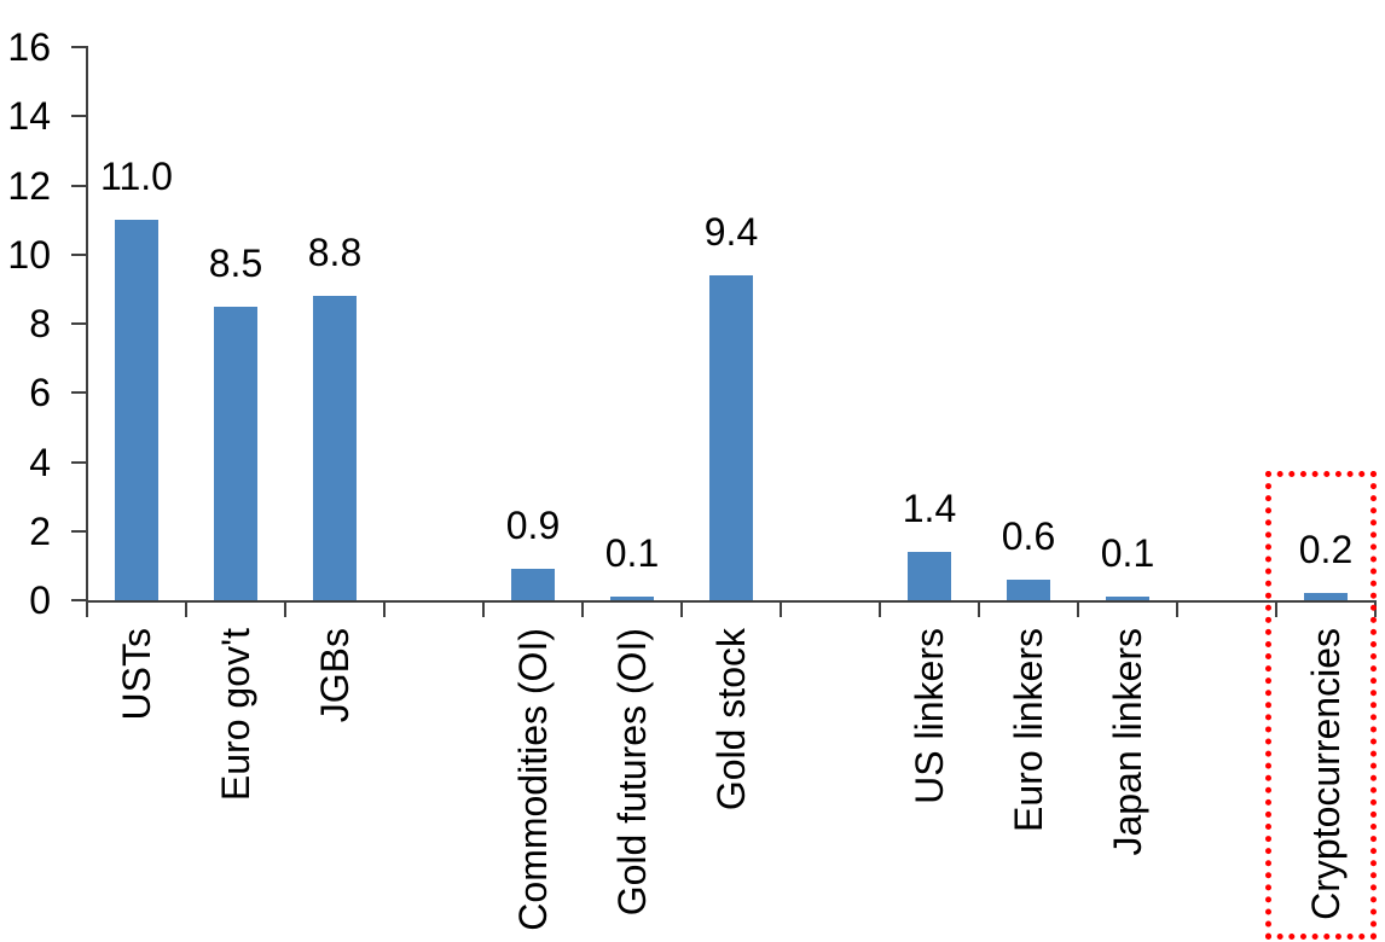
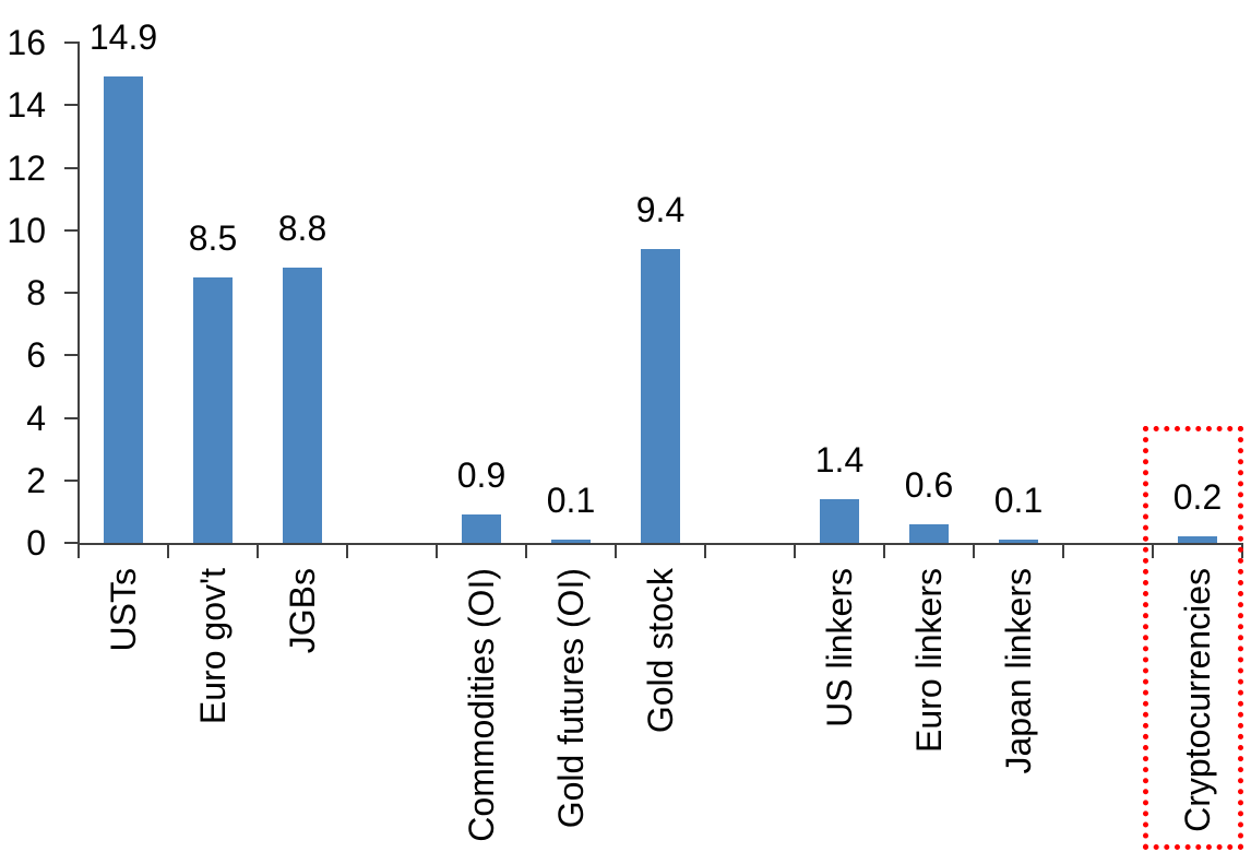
USTs: 11.0 -> 14.9
